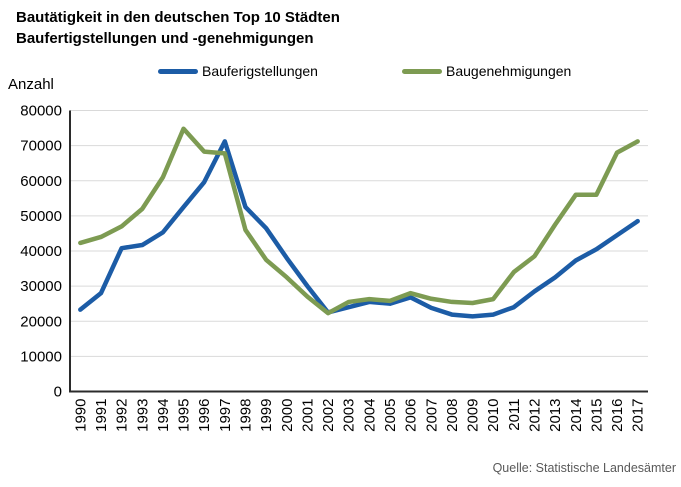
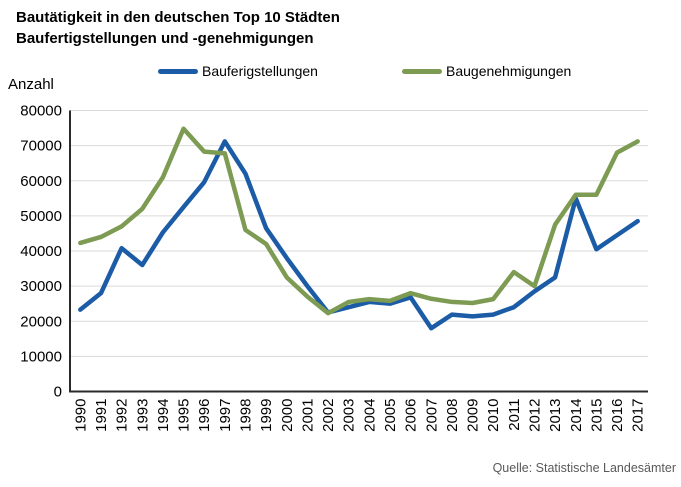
Bauferigstellungen/1993: 42000 -> 36000
Bauferigstellungen/1998: 52000 -> 62000
Baugenehmigungen/1999: 38000 -> 42000
Bauferigstellungen/2007: 24000 -> 18000
Baugenehmigungen/2012: 38000 -> 30000
Bauferigstellungen/2014: 37000 -> 55000
